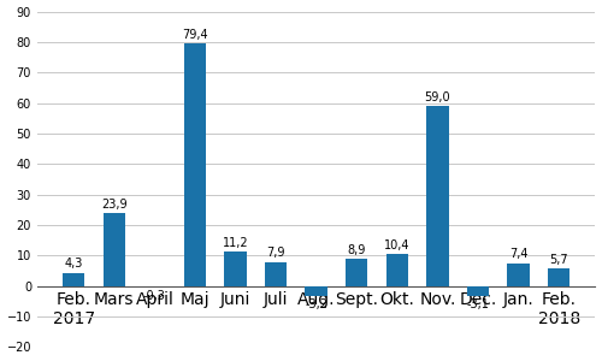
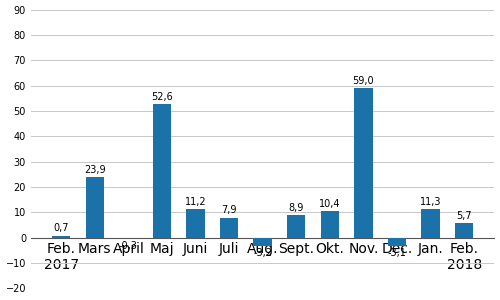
Feb. 2017: 4,3 -> 0,7
Maj: 79,4 -> 52,6
Jan.: 7,4 -> 11,3
